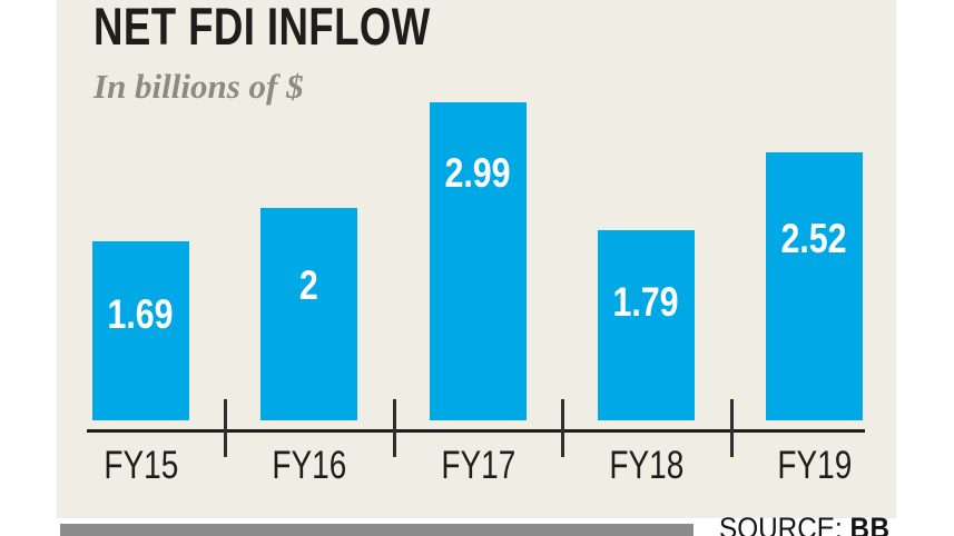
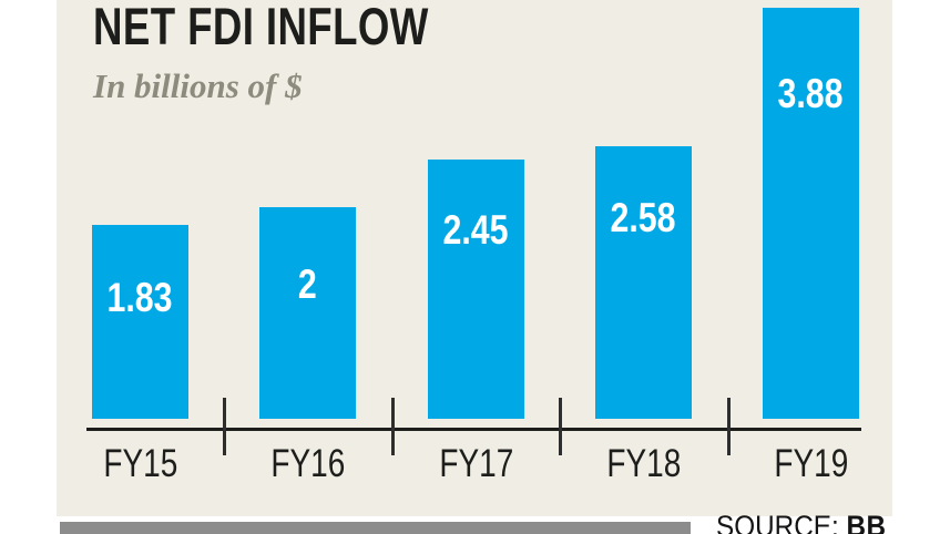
FY15: 1.69 -> 1.83
FY17: 2.99 -> 2.45
FY18: 1.79 -> 2.58
FY19: 2.52 -> 3.88
